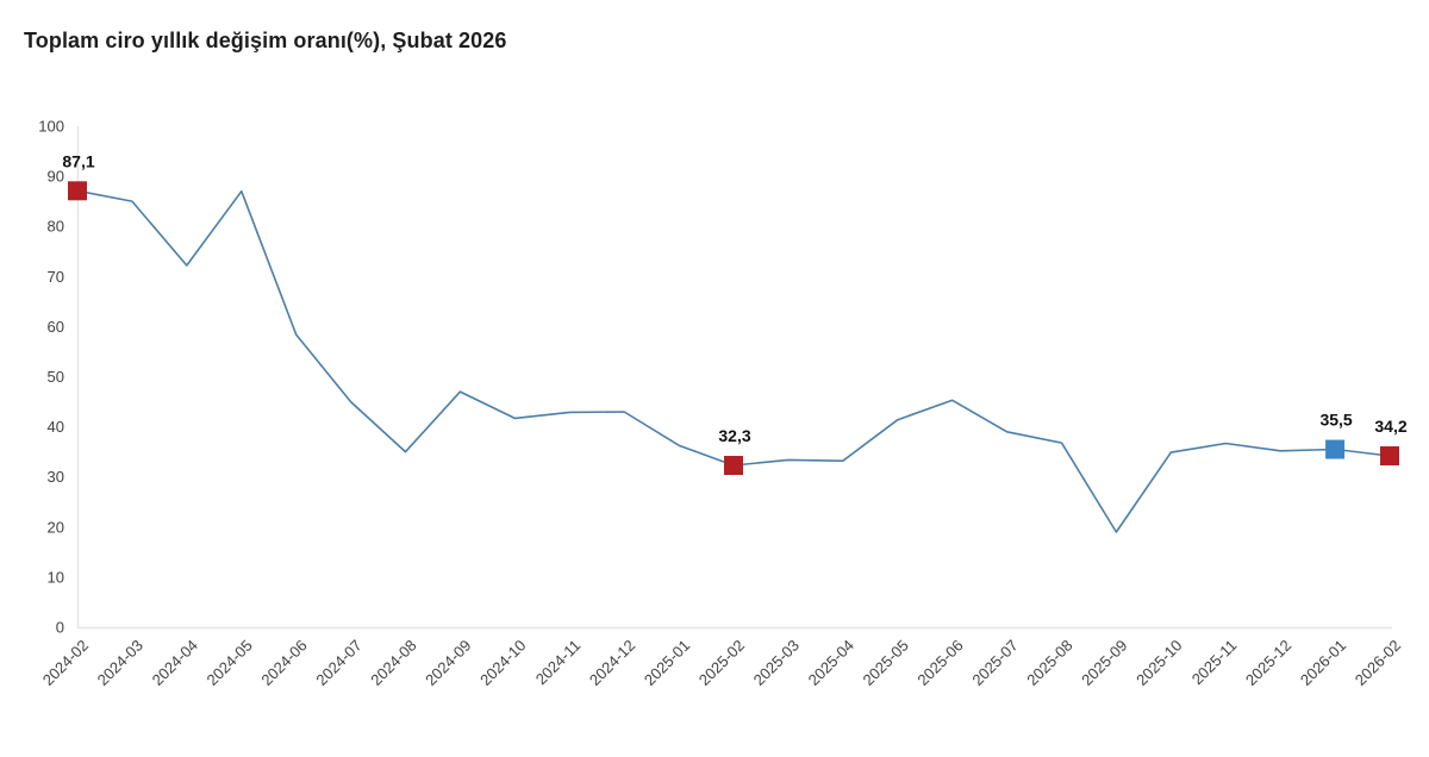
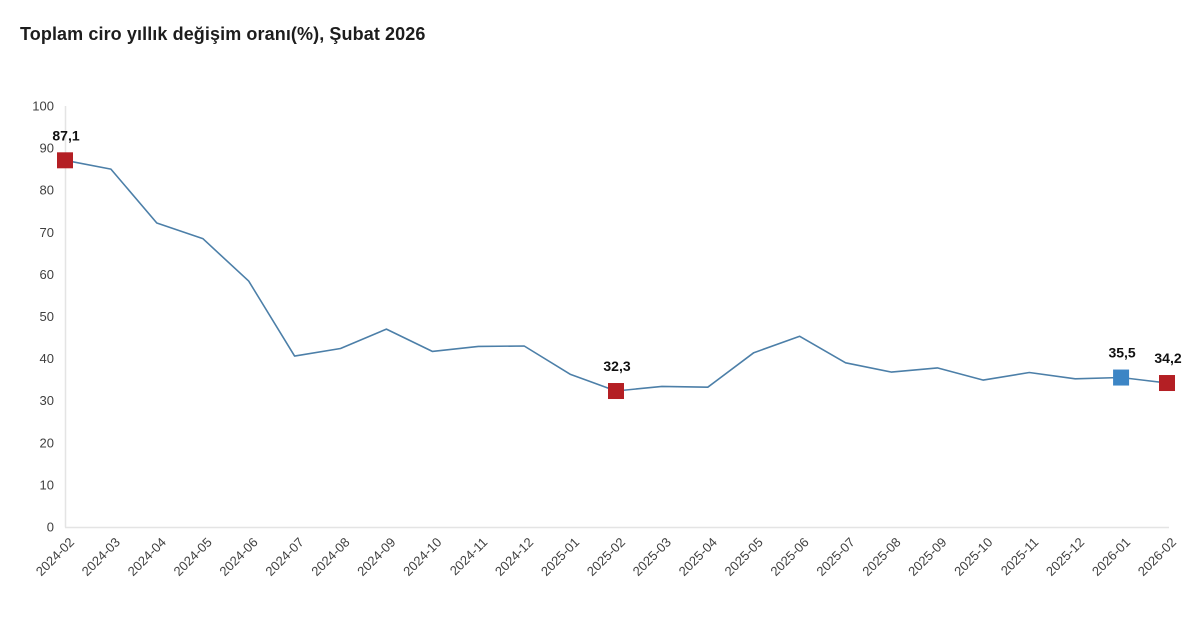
2024-05: 87 -> 68
2024-07: 45 -> 41
2024-08: 35 -> 42
2025-09: 19 -> 38
